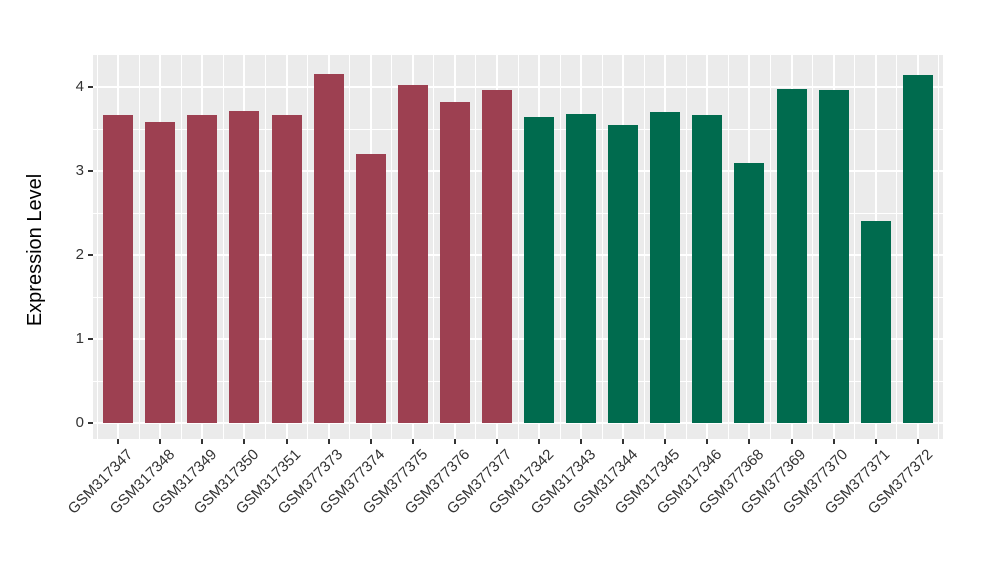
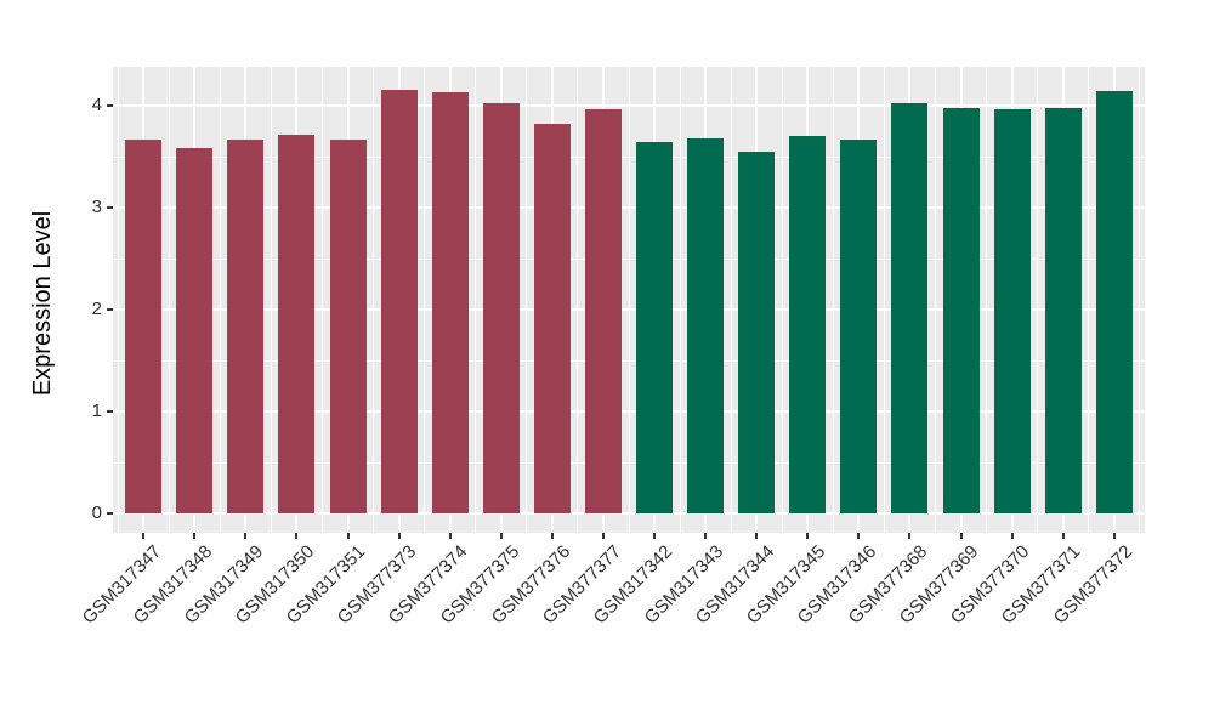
GSM377374: 3.2 -> 4.1
GSM377368: 3.1 -> 4.0
GSM377371: 2.4 -> 4.0
